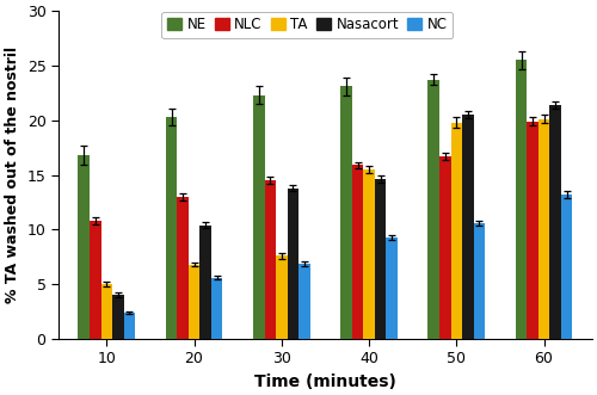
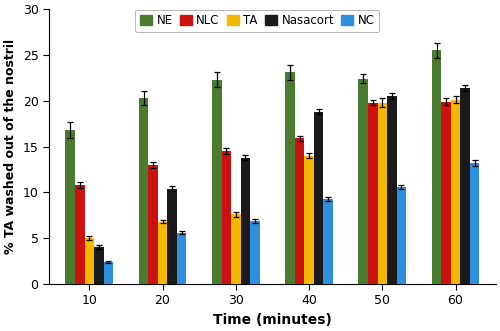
TA/40: 15.5 -> 14.0
Nasacort/40: 14.6 -> 18.8
NE/50: 23.7 -> 22.4
NLC/50: 16.7 -> 19.8
